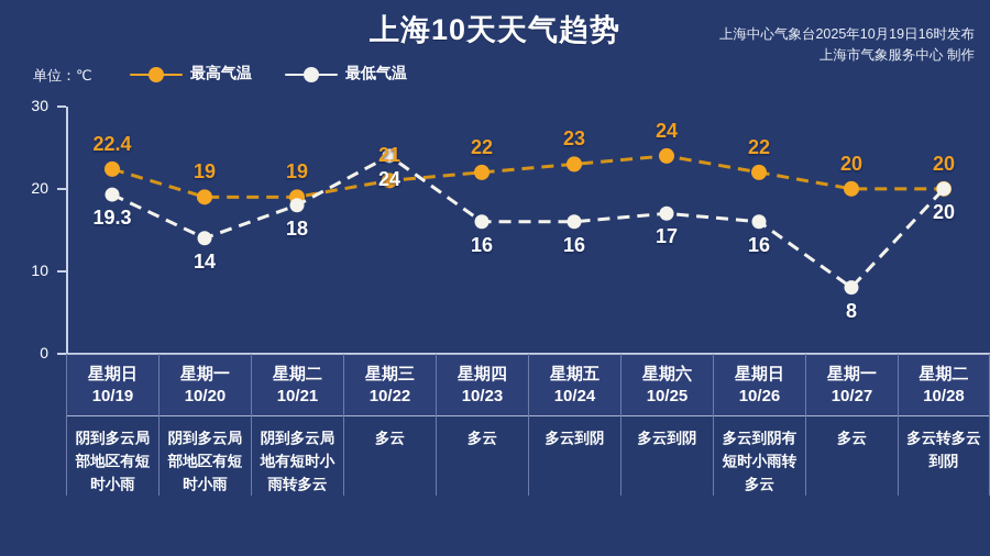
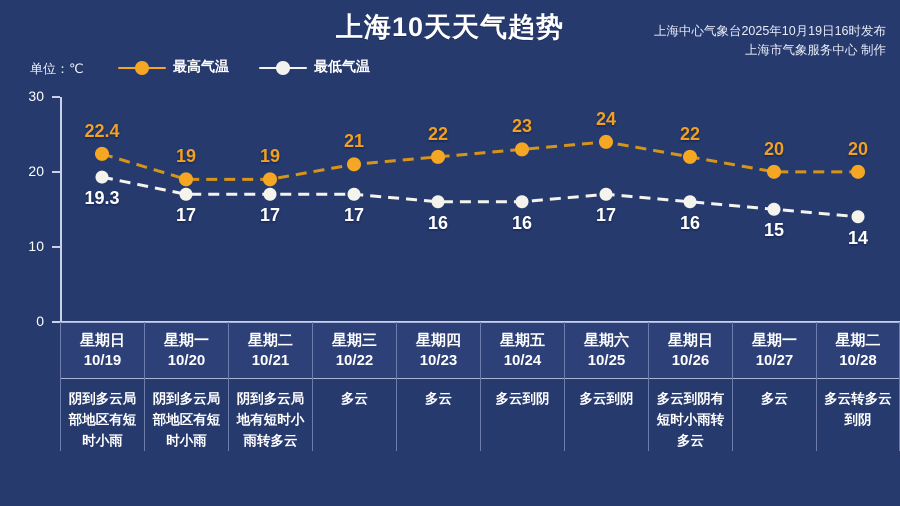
最低气温/10/20: 14 -> 17
最低气温/10/21: 18 -> 17
最低气温/10/22: 24 -> 17
最低气温/10/27: 8 -> 15
最低气温/10/28: 20 -> 14
